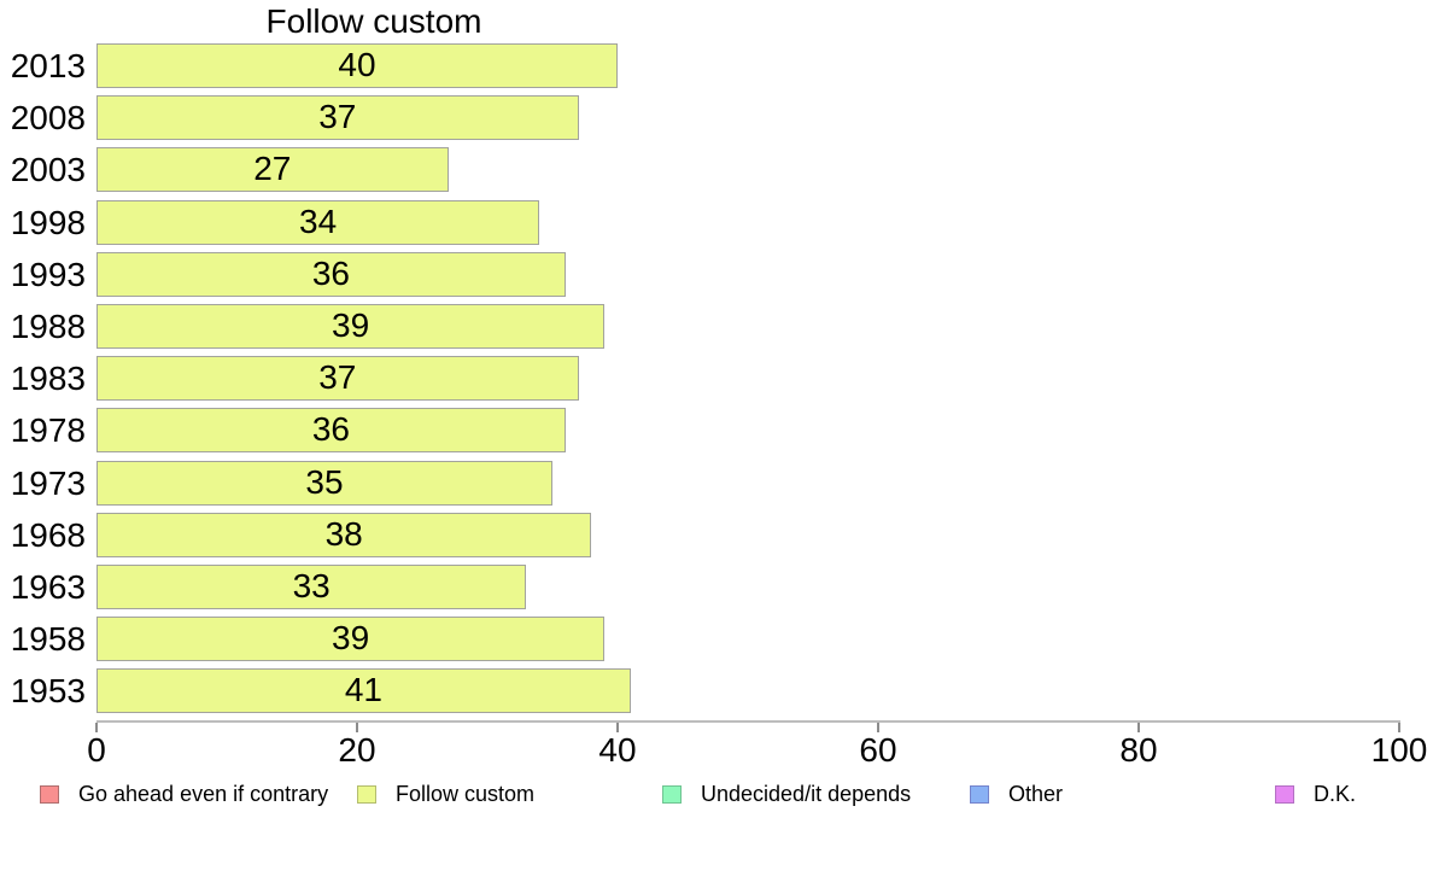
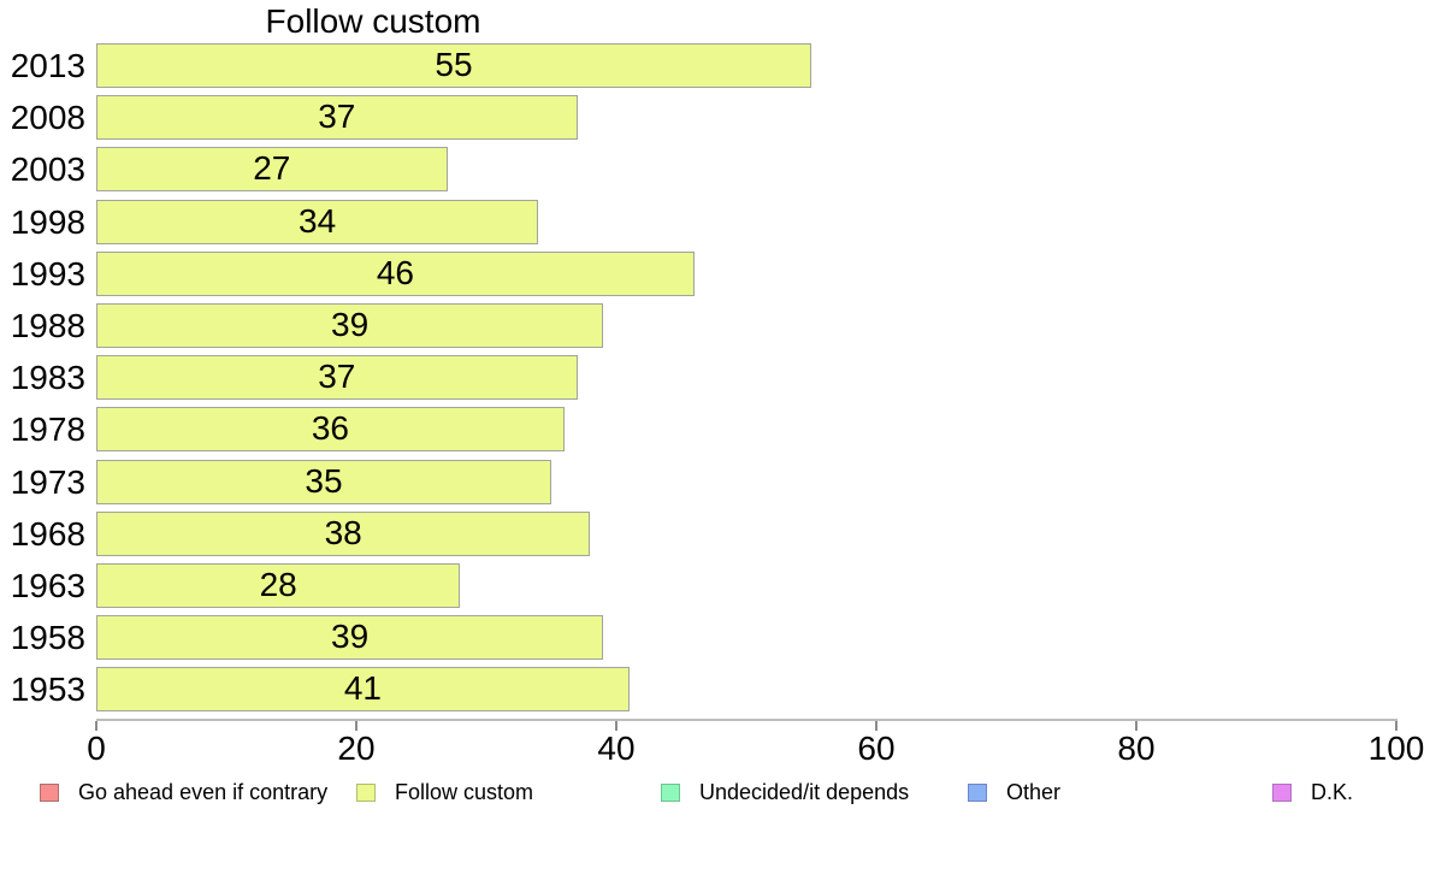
2013: 40 -> 55
1993: 36 -> 46
1963: 33 -> 28
